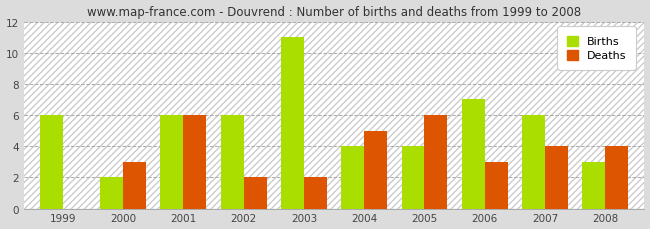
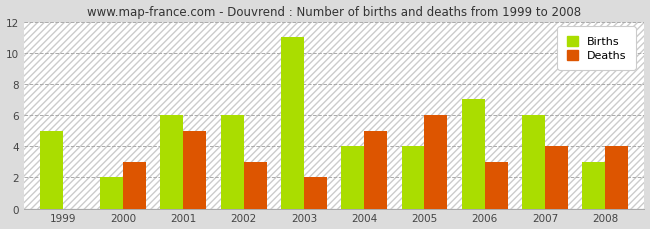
Births/1999: 6 -> 5
Deaths/2001: 6 -> 5
Deaths/2002: 2 -> 3
